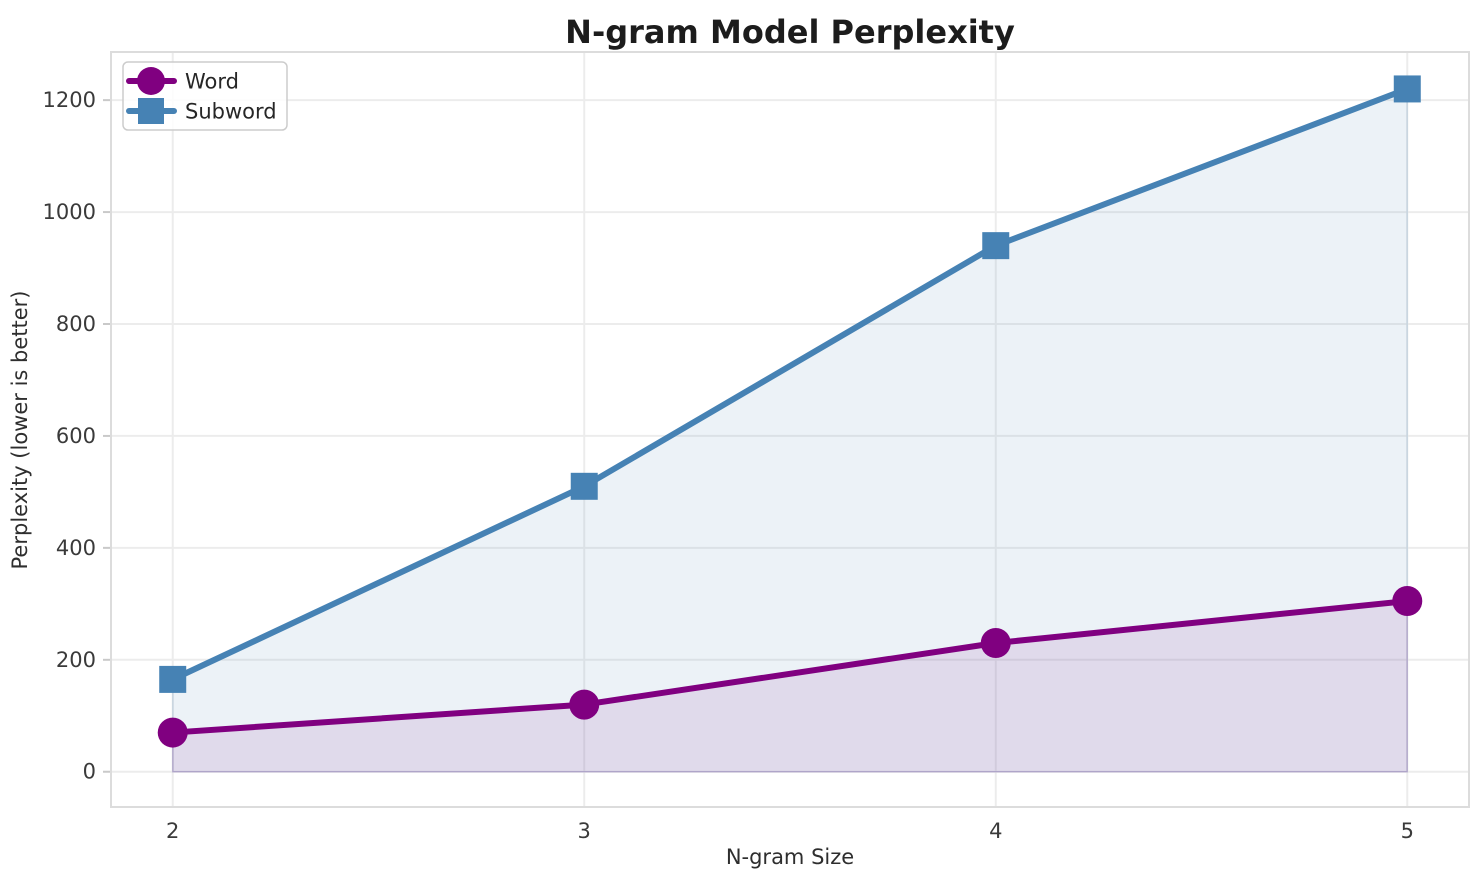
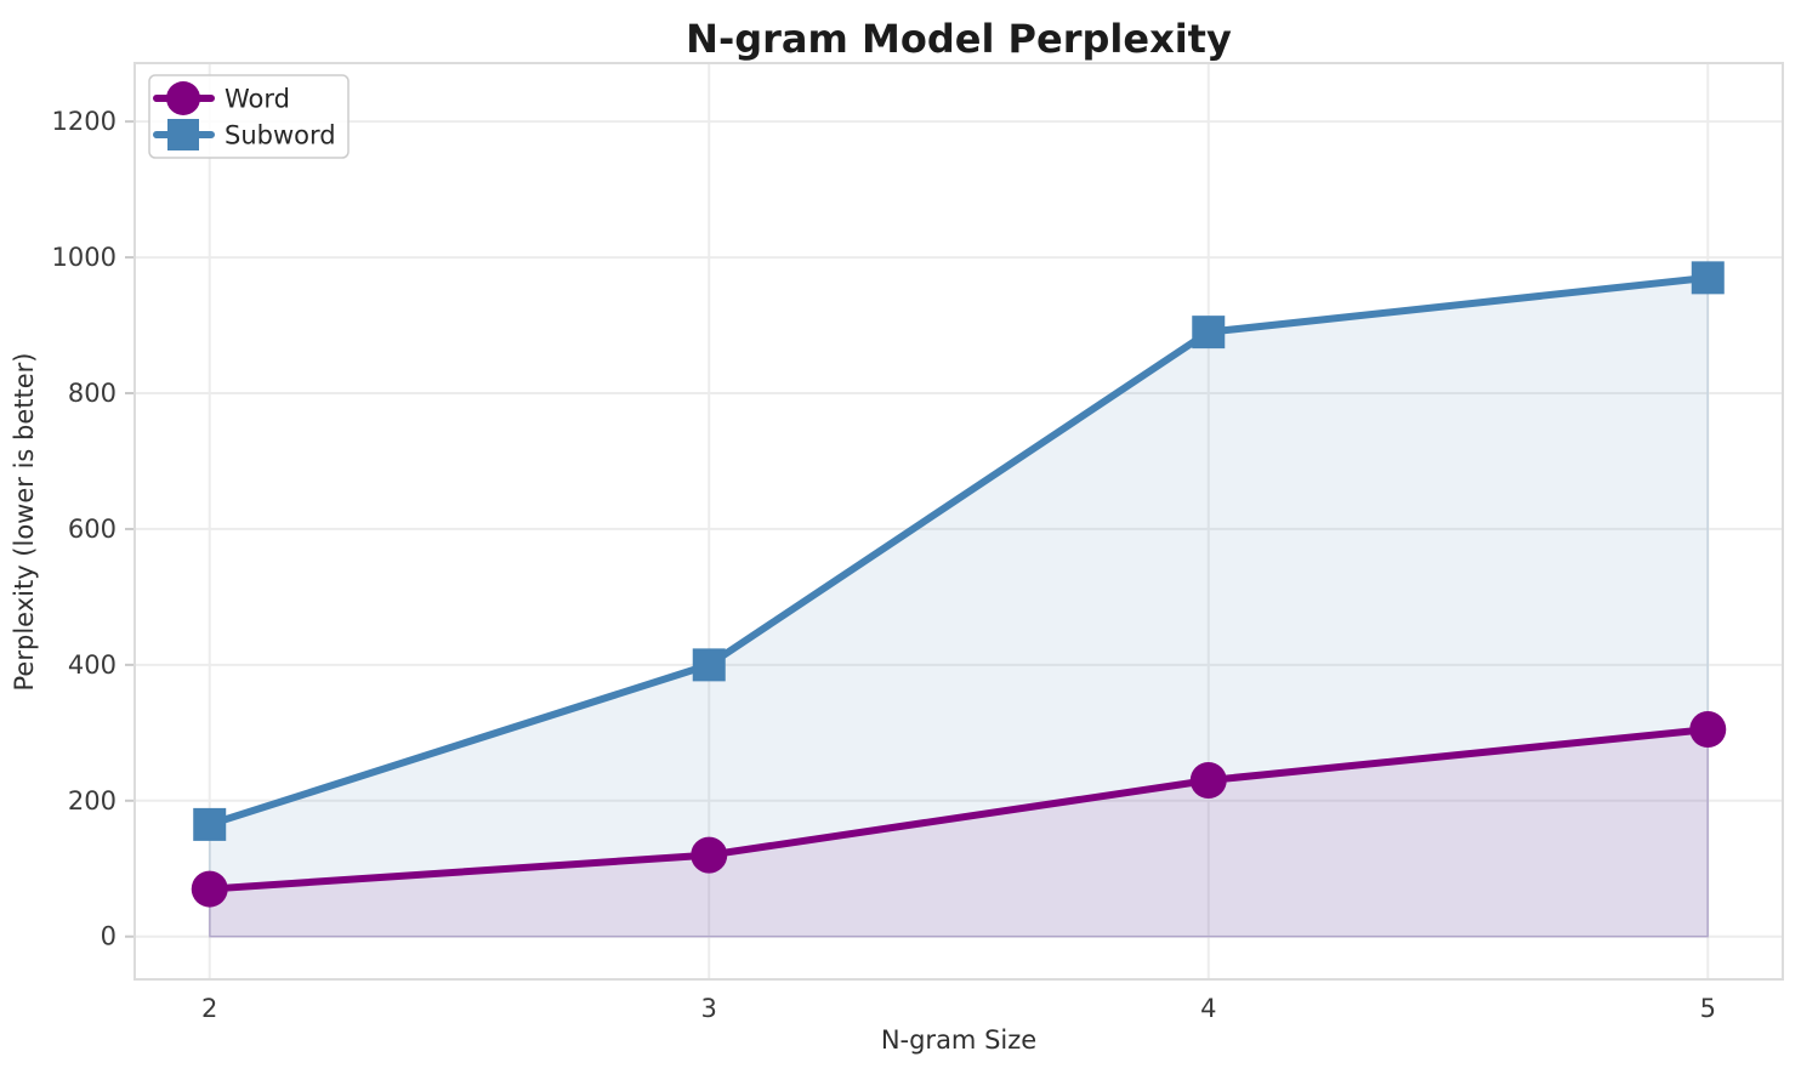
Subword/3: 510 -> 400
Subword/4: 940 -> 890
Subword/5: 1220 -> 970
